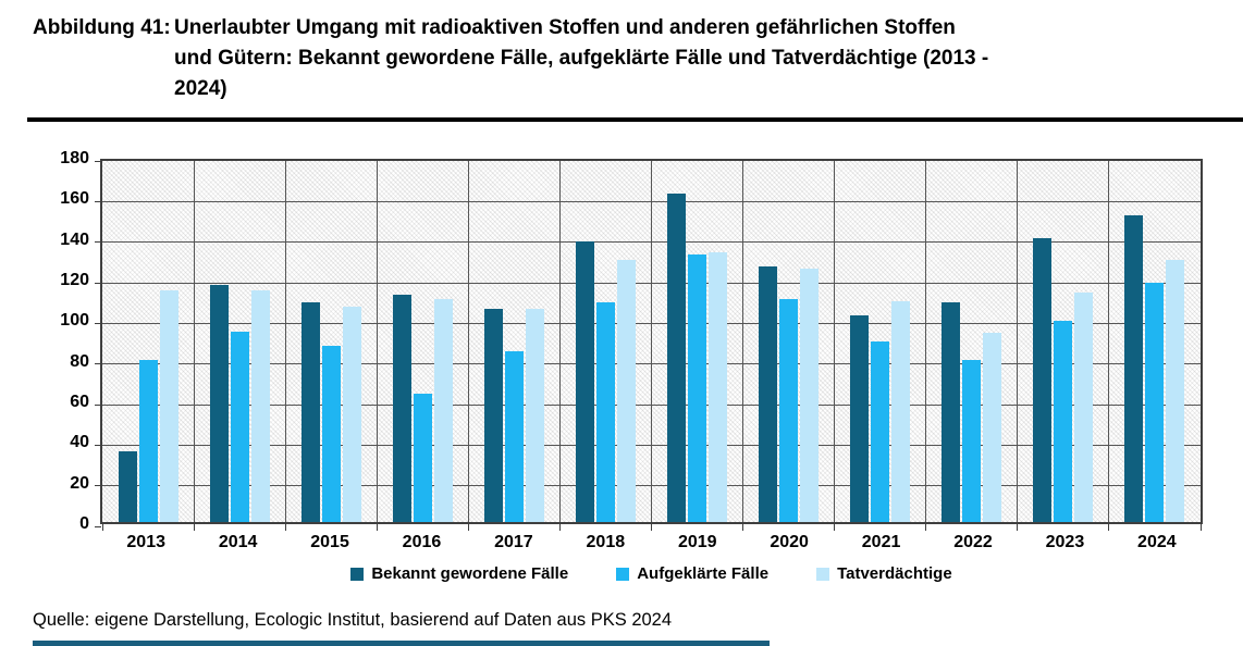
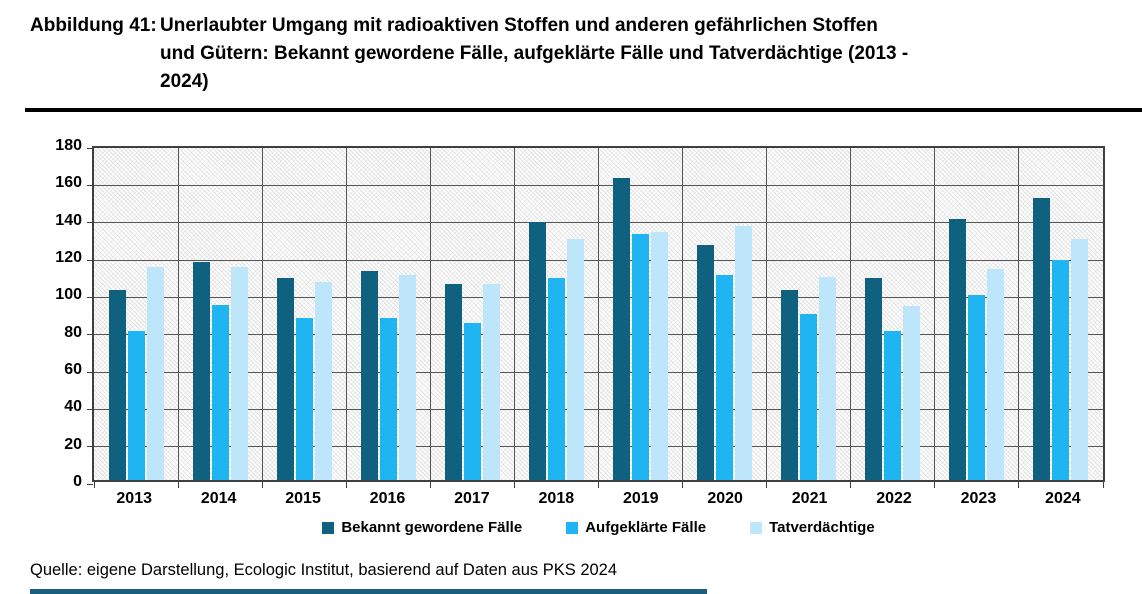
Bekannt gewordene Fälle/2013: 35 -> 102
Aufgeklärte Fälle/2016: 63 -> 87
Tatverdächtige/2020: 125 -> 136
